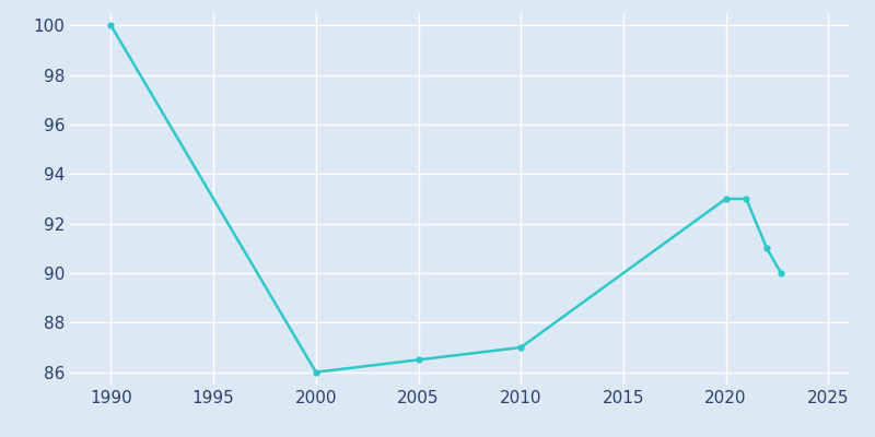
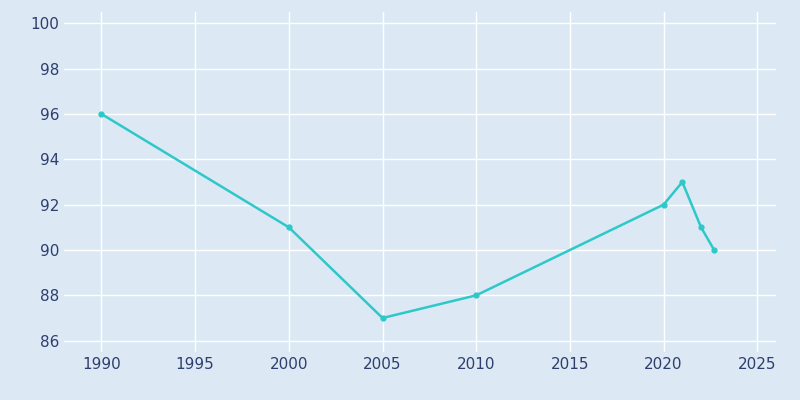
1990: 100.0 -> 96.0
2000: 86.0 -> 91.0
2005: 86.5 -> 87.0
2010: 87.0 -> 88.0
2020: 93.0 -> 92.0
